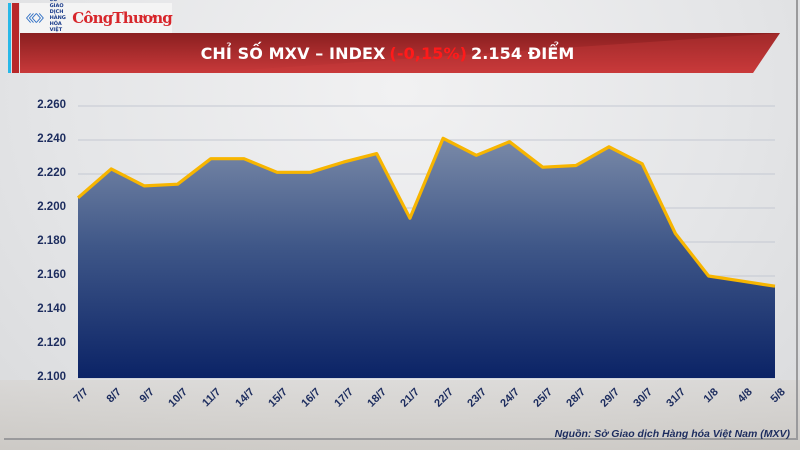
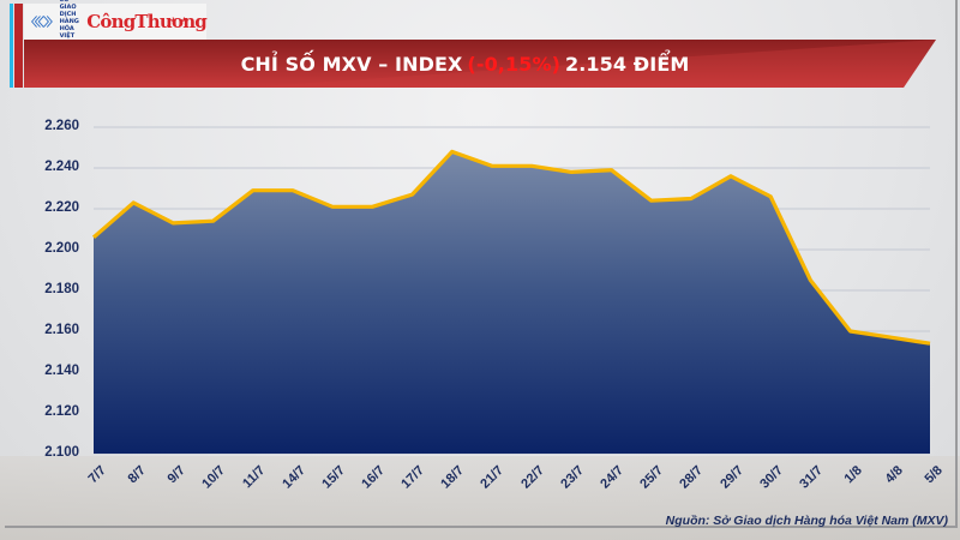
18/7: 2232 -> 2248
21/7: 2194 -> 2241
23/7: 2231 -> 2238
